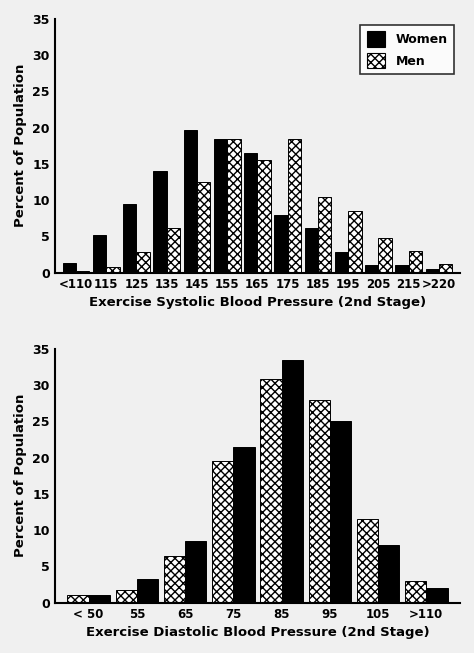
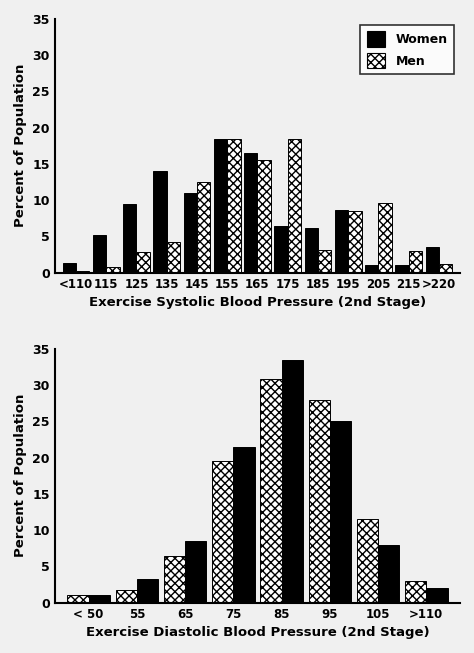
Men/135: 6.2 -> 4.2
Women/145: 19.7 -> 11.0
Women/175: 8.0 -> 6.4
Men/185: 10.5 -> 3.2
Women/195: 2.8 -> 8.6
Men/205: 4.8 -> 9.6
Women/>220: 0.5 -> 3.6
